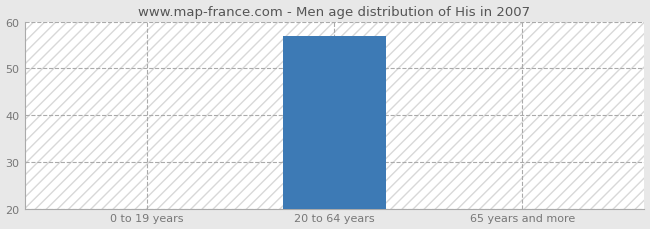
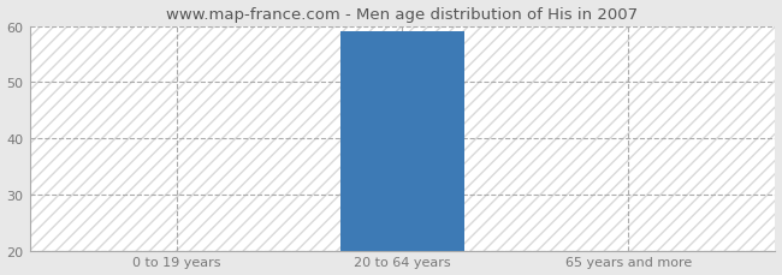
20 to 64 years: 57 -> 59
